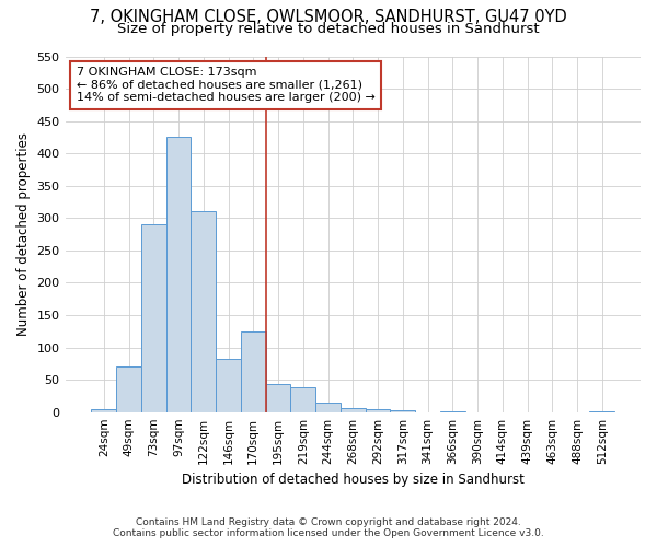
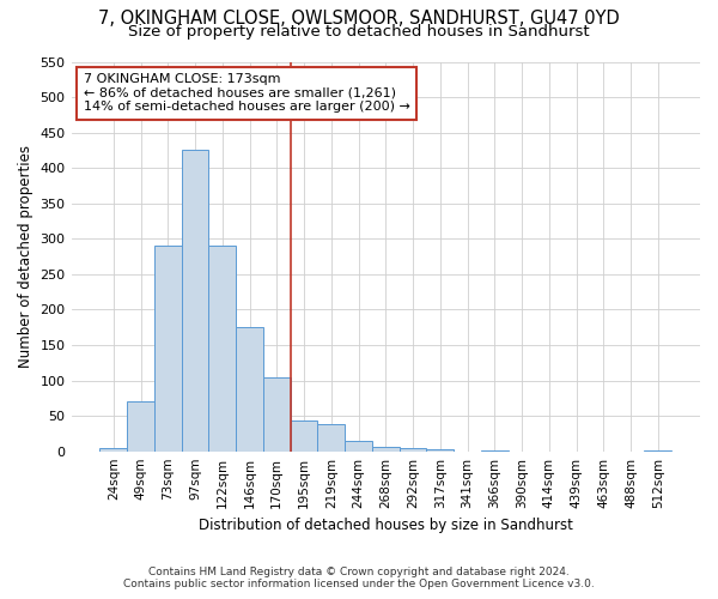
122sqm: 310 -> 290
146sqm: 82 -> 175
170sqm: 124 -> 105
